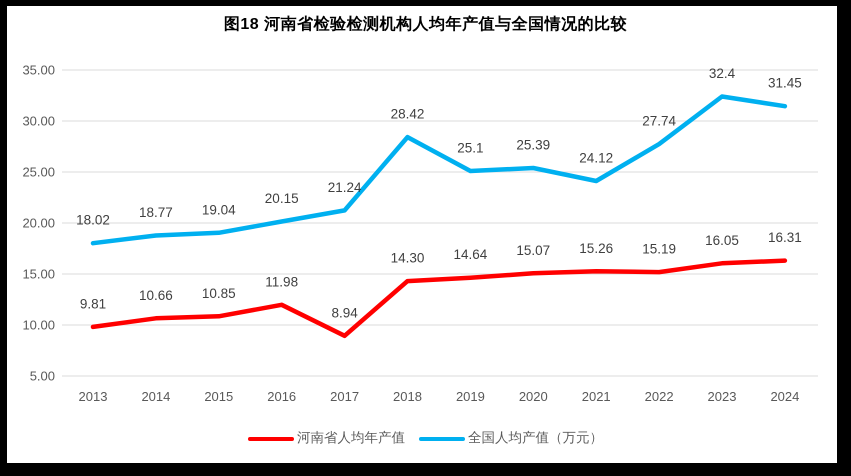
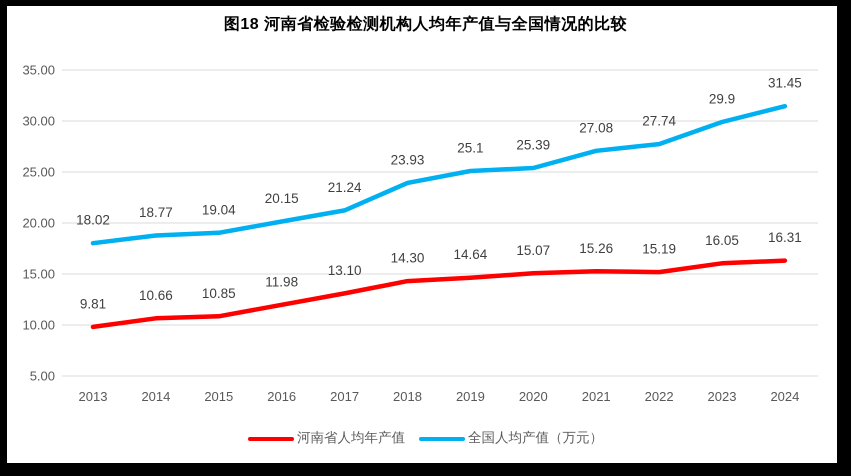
河南省人均年产值/2017: 8.94 -> 13.10
全国人均产值（万元）/2018: 28.42 -> 23.93
全国人均产值（万元）/2021: 24.12 -> 27.08
全国人均产值（万元）/2023: 32.4 -> 29.9
